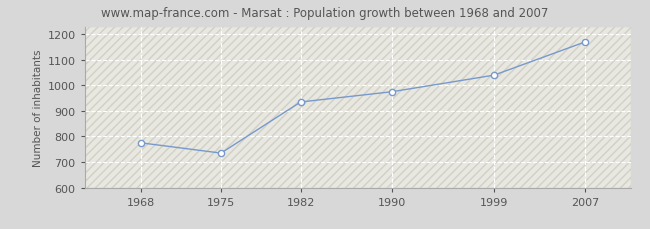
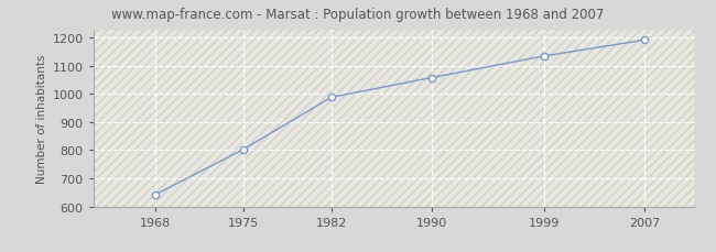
1968: 775 -> 643
1975: 735 -> 803
1982: 935 -> 988
1990: 975 -> 1058
1999: 1040 -> 1135
2007: 1170 -> 1192
